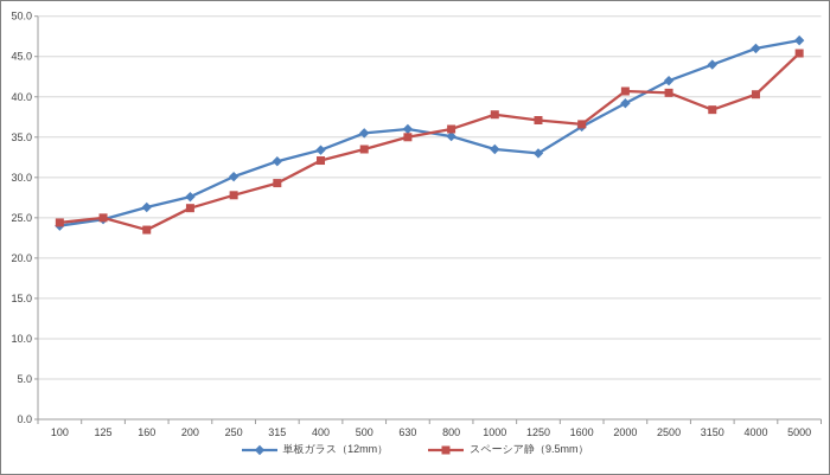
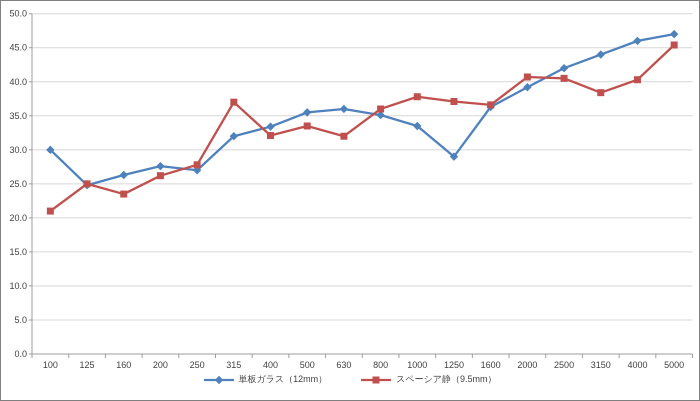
単板ガラス（12mm）/100: 24 -> 30
スペーシア静（9.5mm）/100: 24 -> 21
単板ガラス（12mm）/250: 30 -> 27
スペーシア静（9.5mm）/315: 29 -> 37
スペーシア静（9.5mm）/630: 35 -> 32
単板ガラス（12mm）/1250: 33 -> 29
